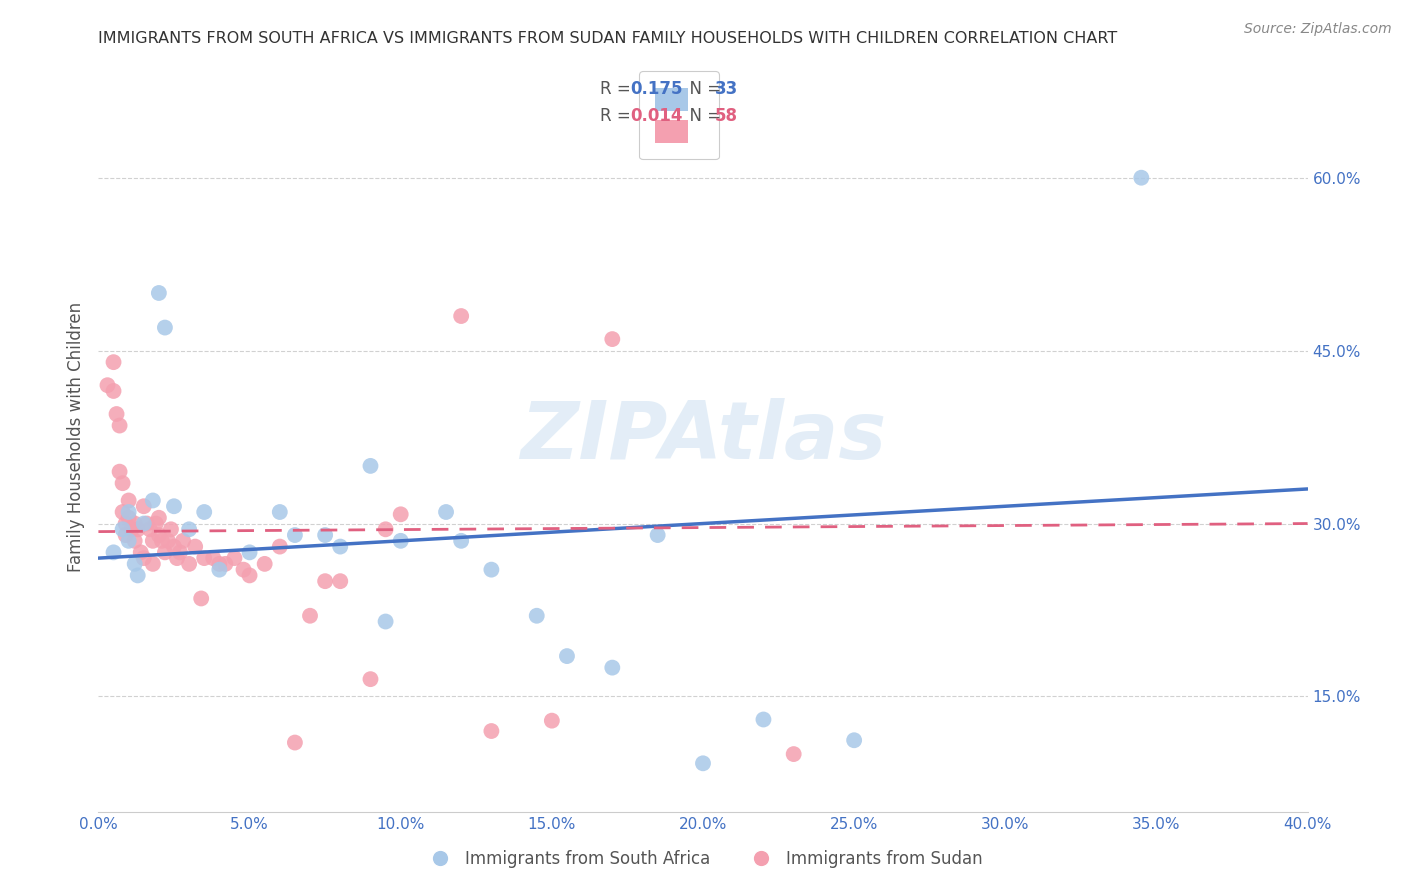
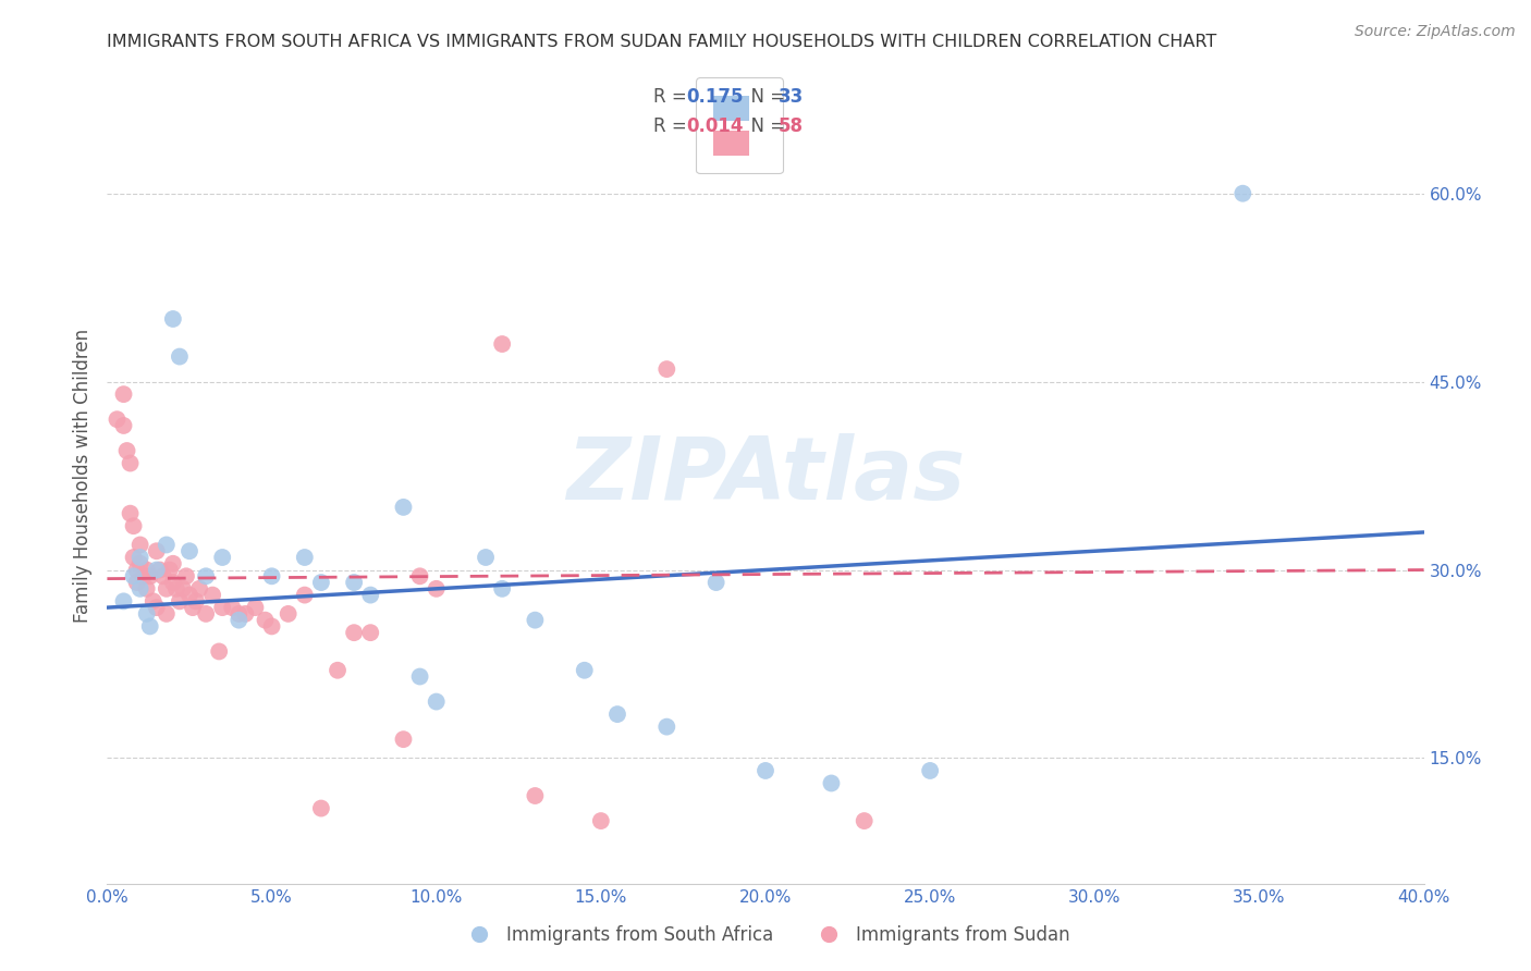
Immigrants from South Africa/5.0%: 27.5% -> 29.5%
Immigrants from South Africa/10.0%: 28.5% -> 19.5%
Immigrants from Sudan/10.0%: 30.8% -> 28.5%
Immigrants from Sudan/15.0%: 12.9% -> 10.0%
Immigrants from South Africa/20.0%: 9.2% -> 14.0%
Immigrants from South Africa/25.0%: 11.2% -> 14.0%
